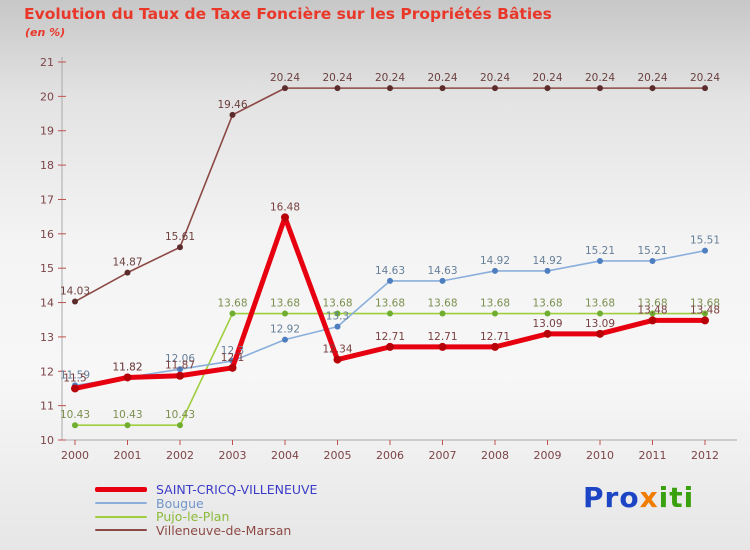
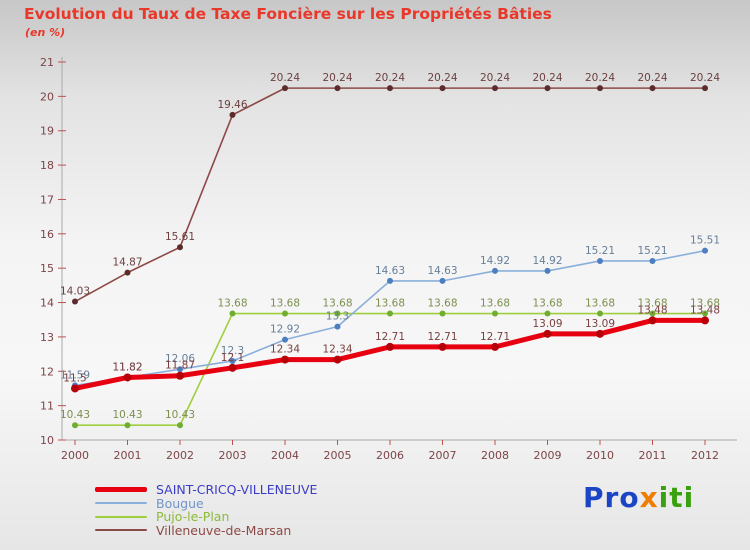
SAINT-CRICQ-VILLENEUVE/2004: 16.48 -> 12.34
